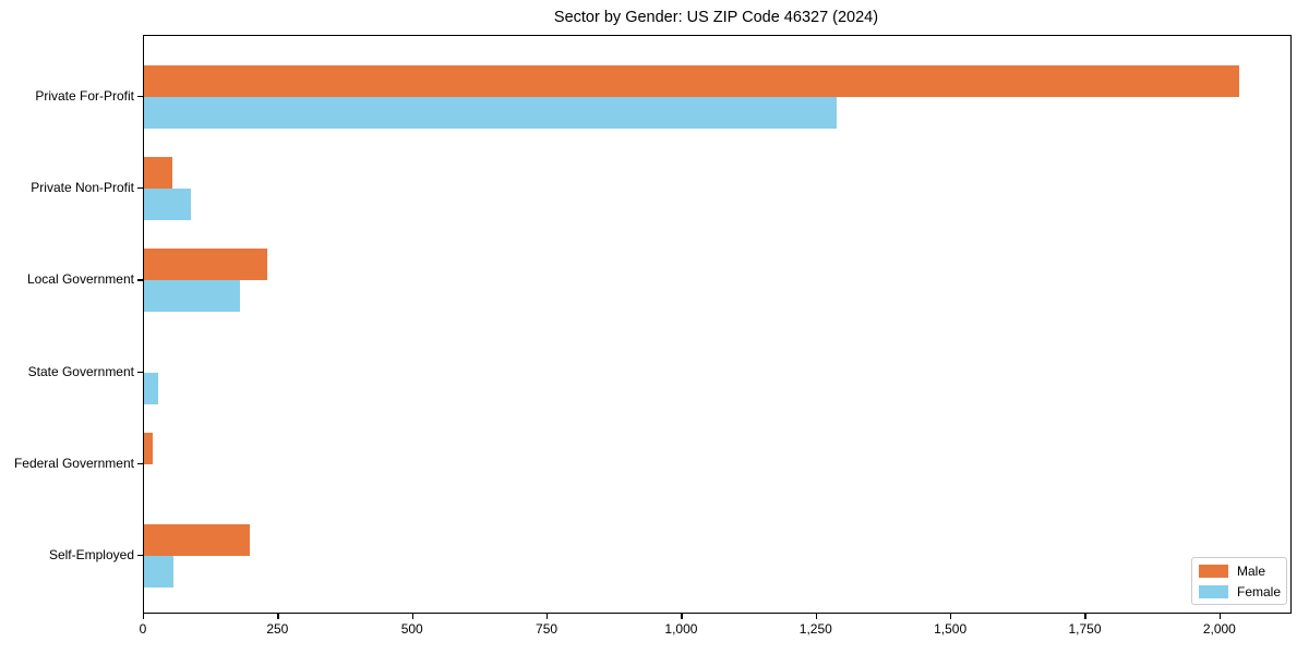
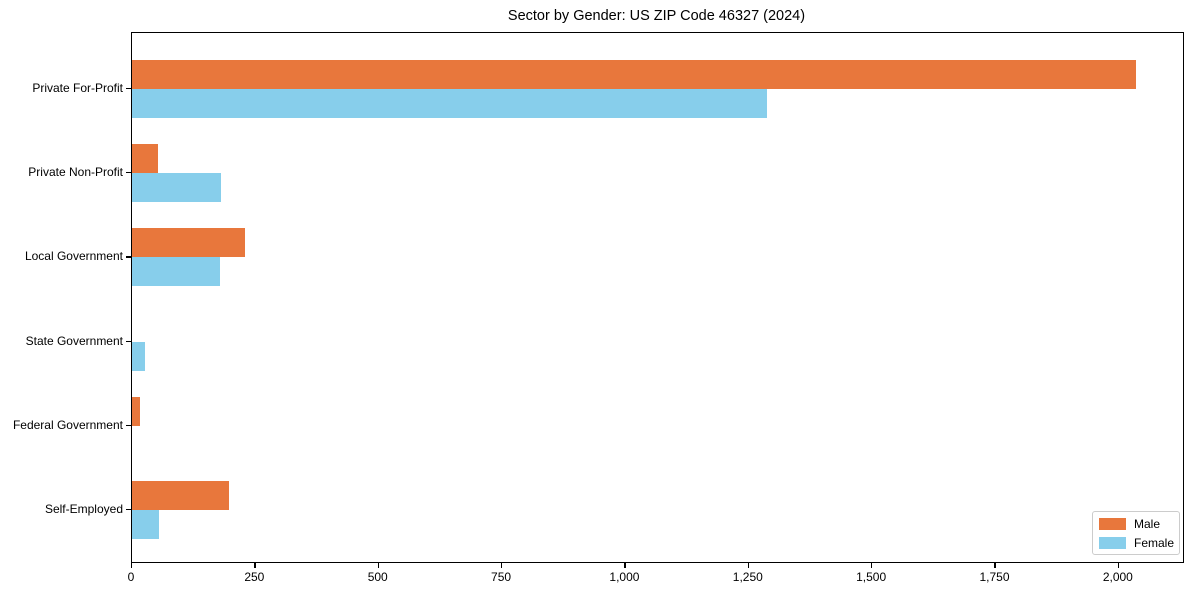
Female/Private Non-Profit: 90 -> 180
